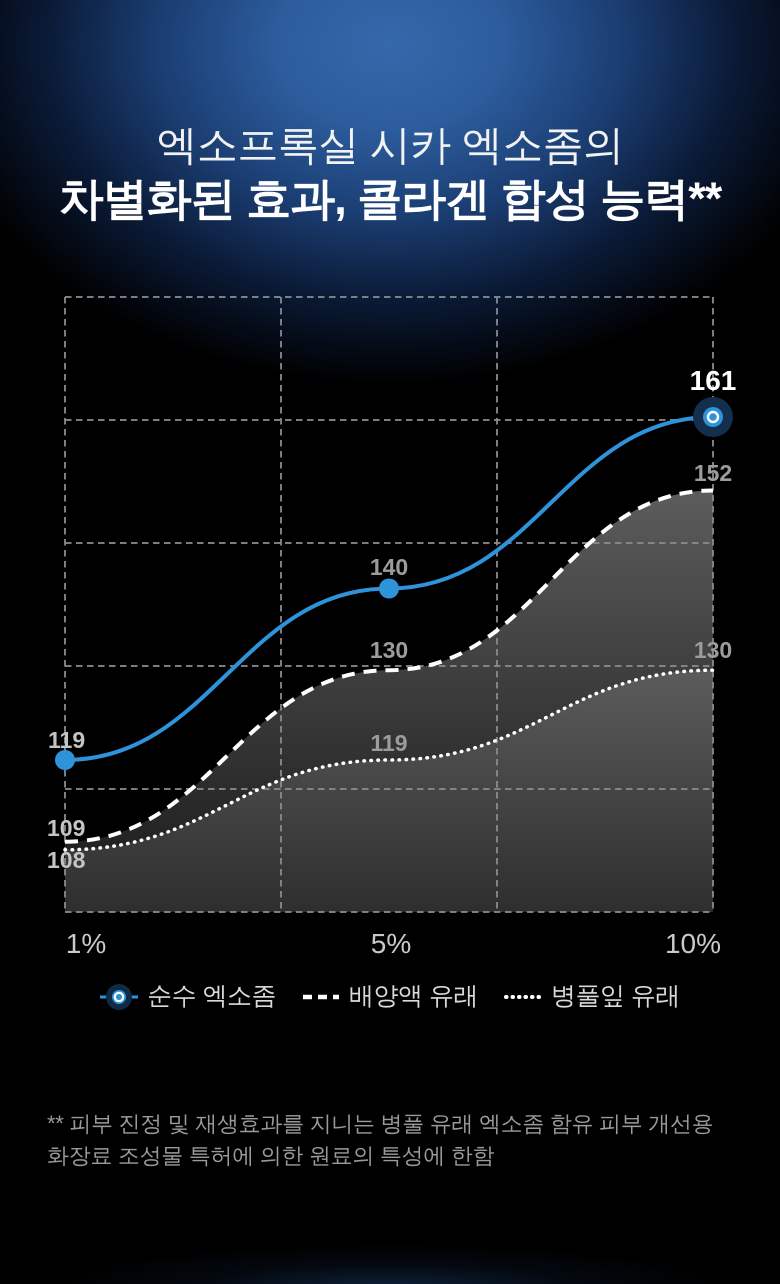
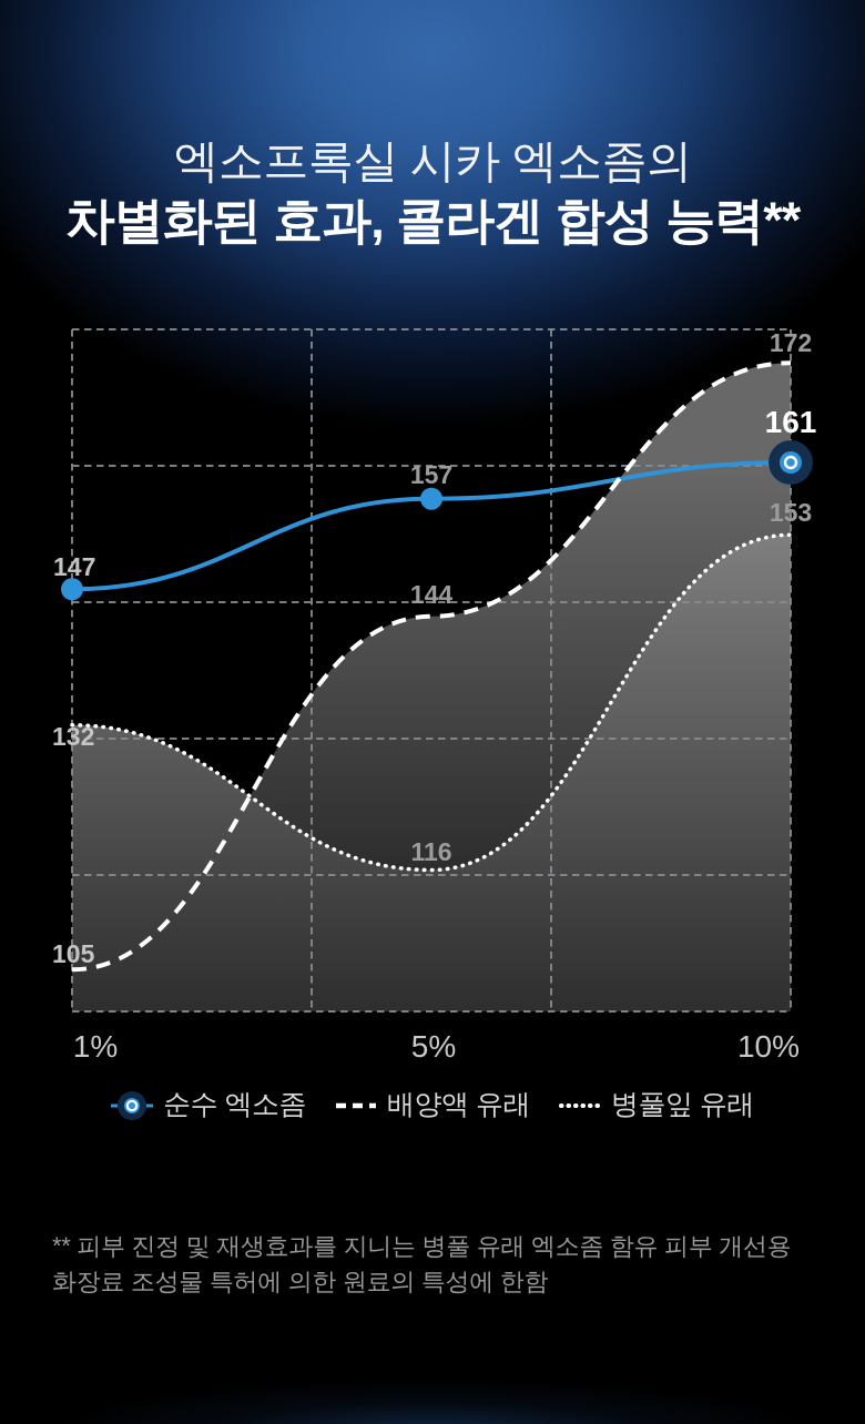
순수 엑소좀/1%: 119 -> 147
배양액 유래/1%: 109 -> 105
병풀잎 유래/1%: 108 -> 132
순수 엑소좀/5%: 140 -> 157
배양액 유래/5%: 130 -> 144
병풀잎 유래/5%: 119 -> 116
배양액 유래/10%: 152 -> 172
병풀잎 유래/10%: 130 -> 153
